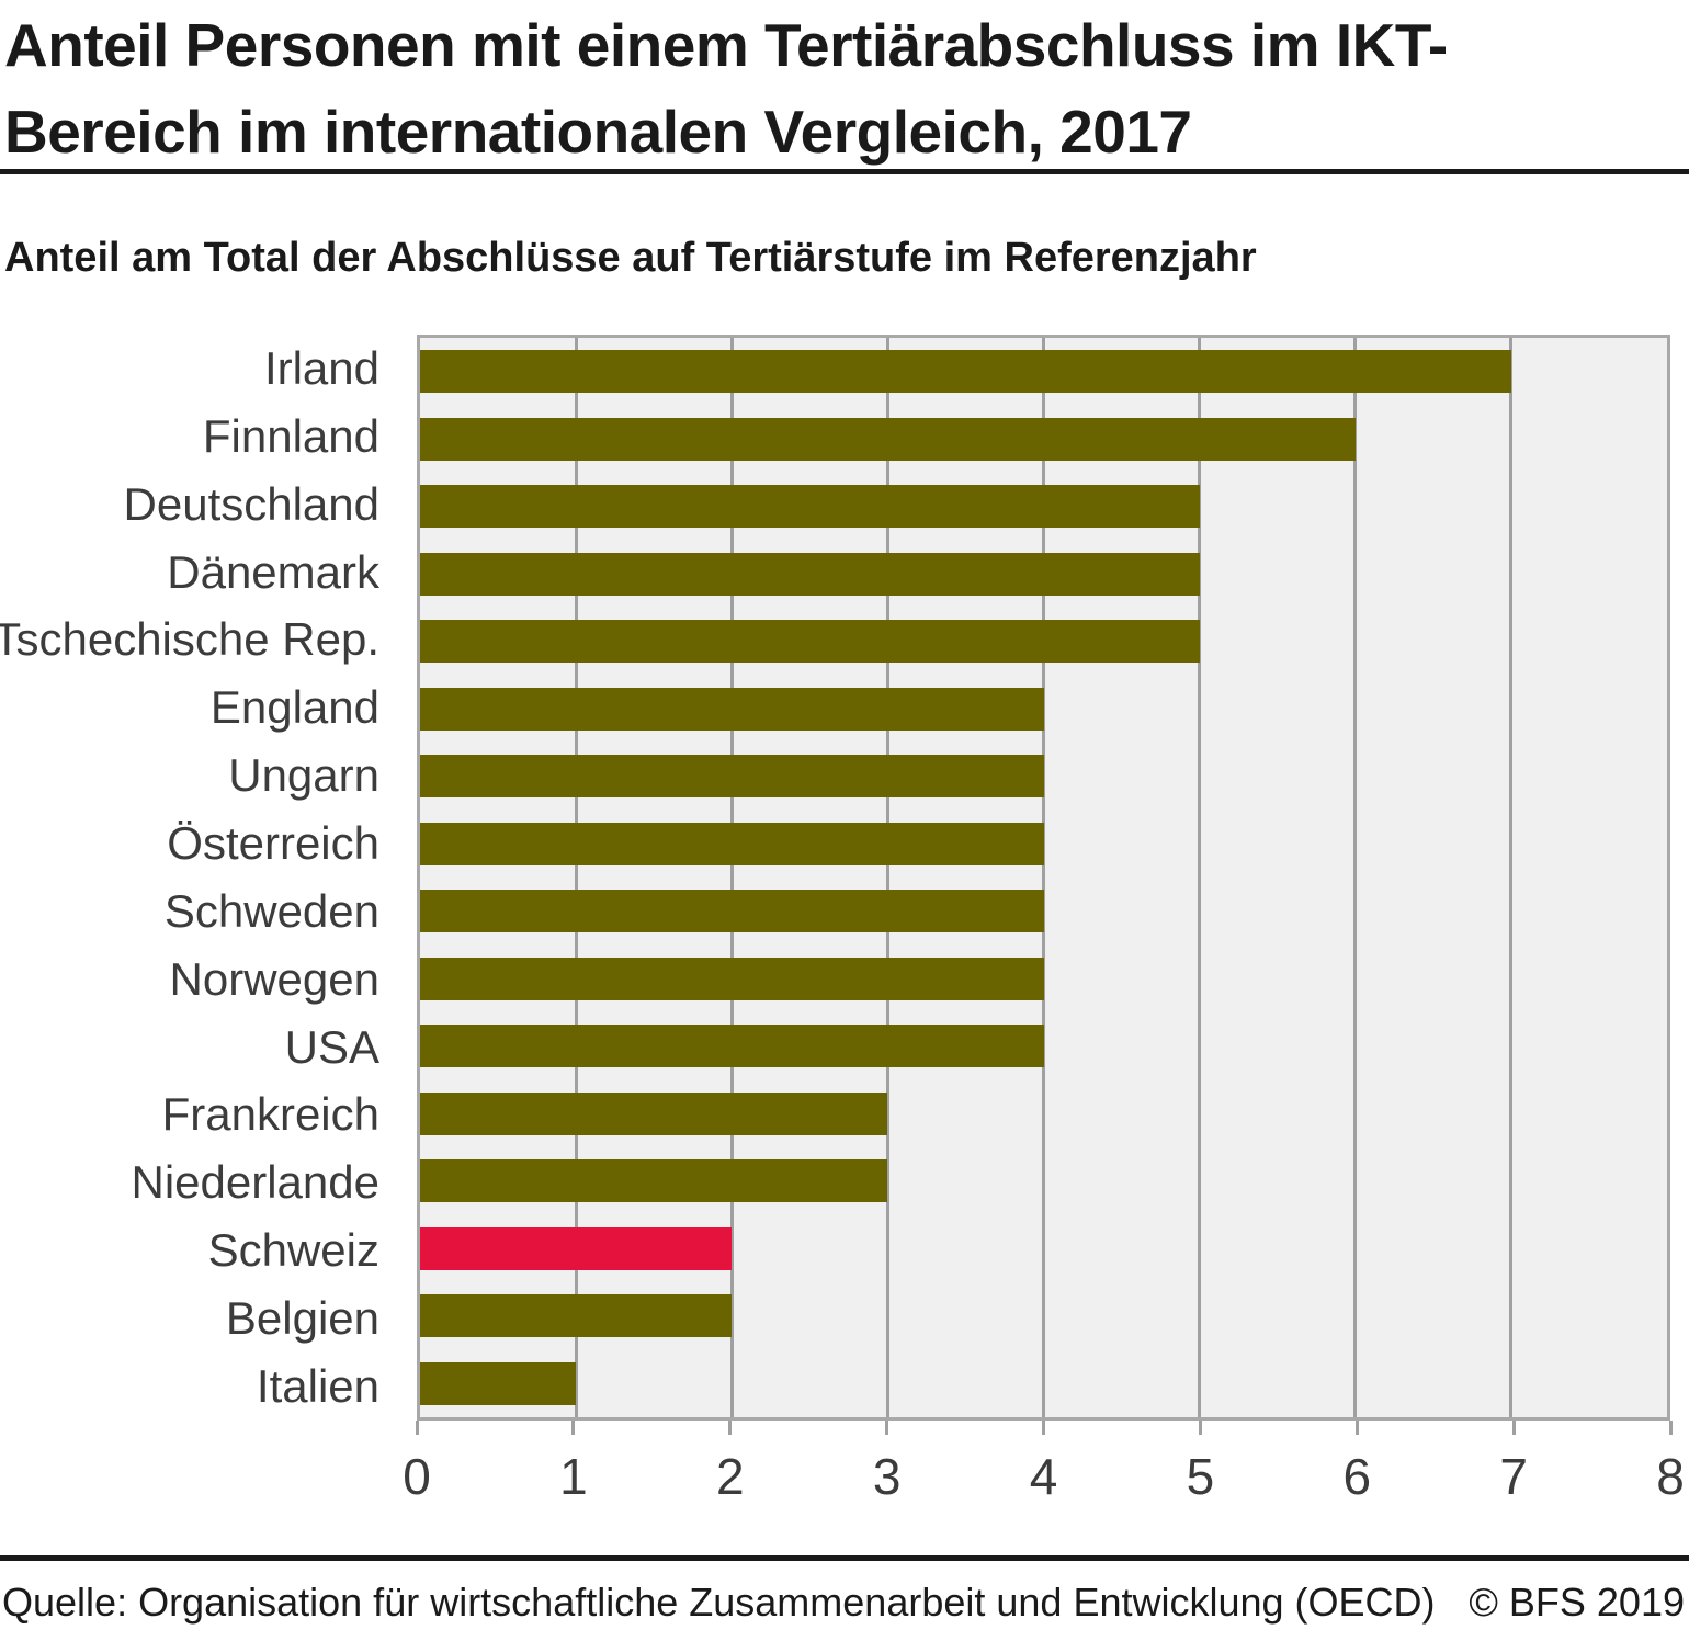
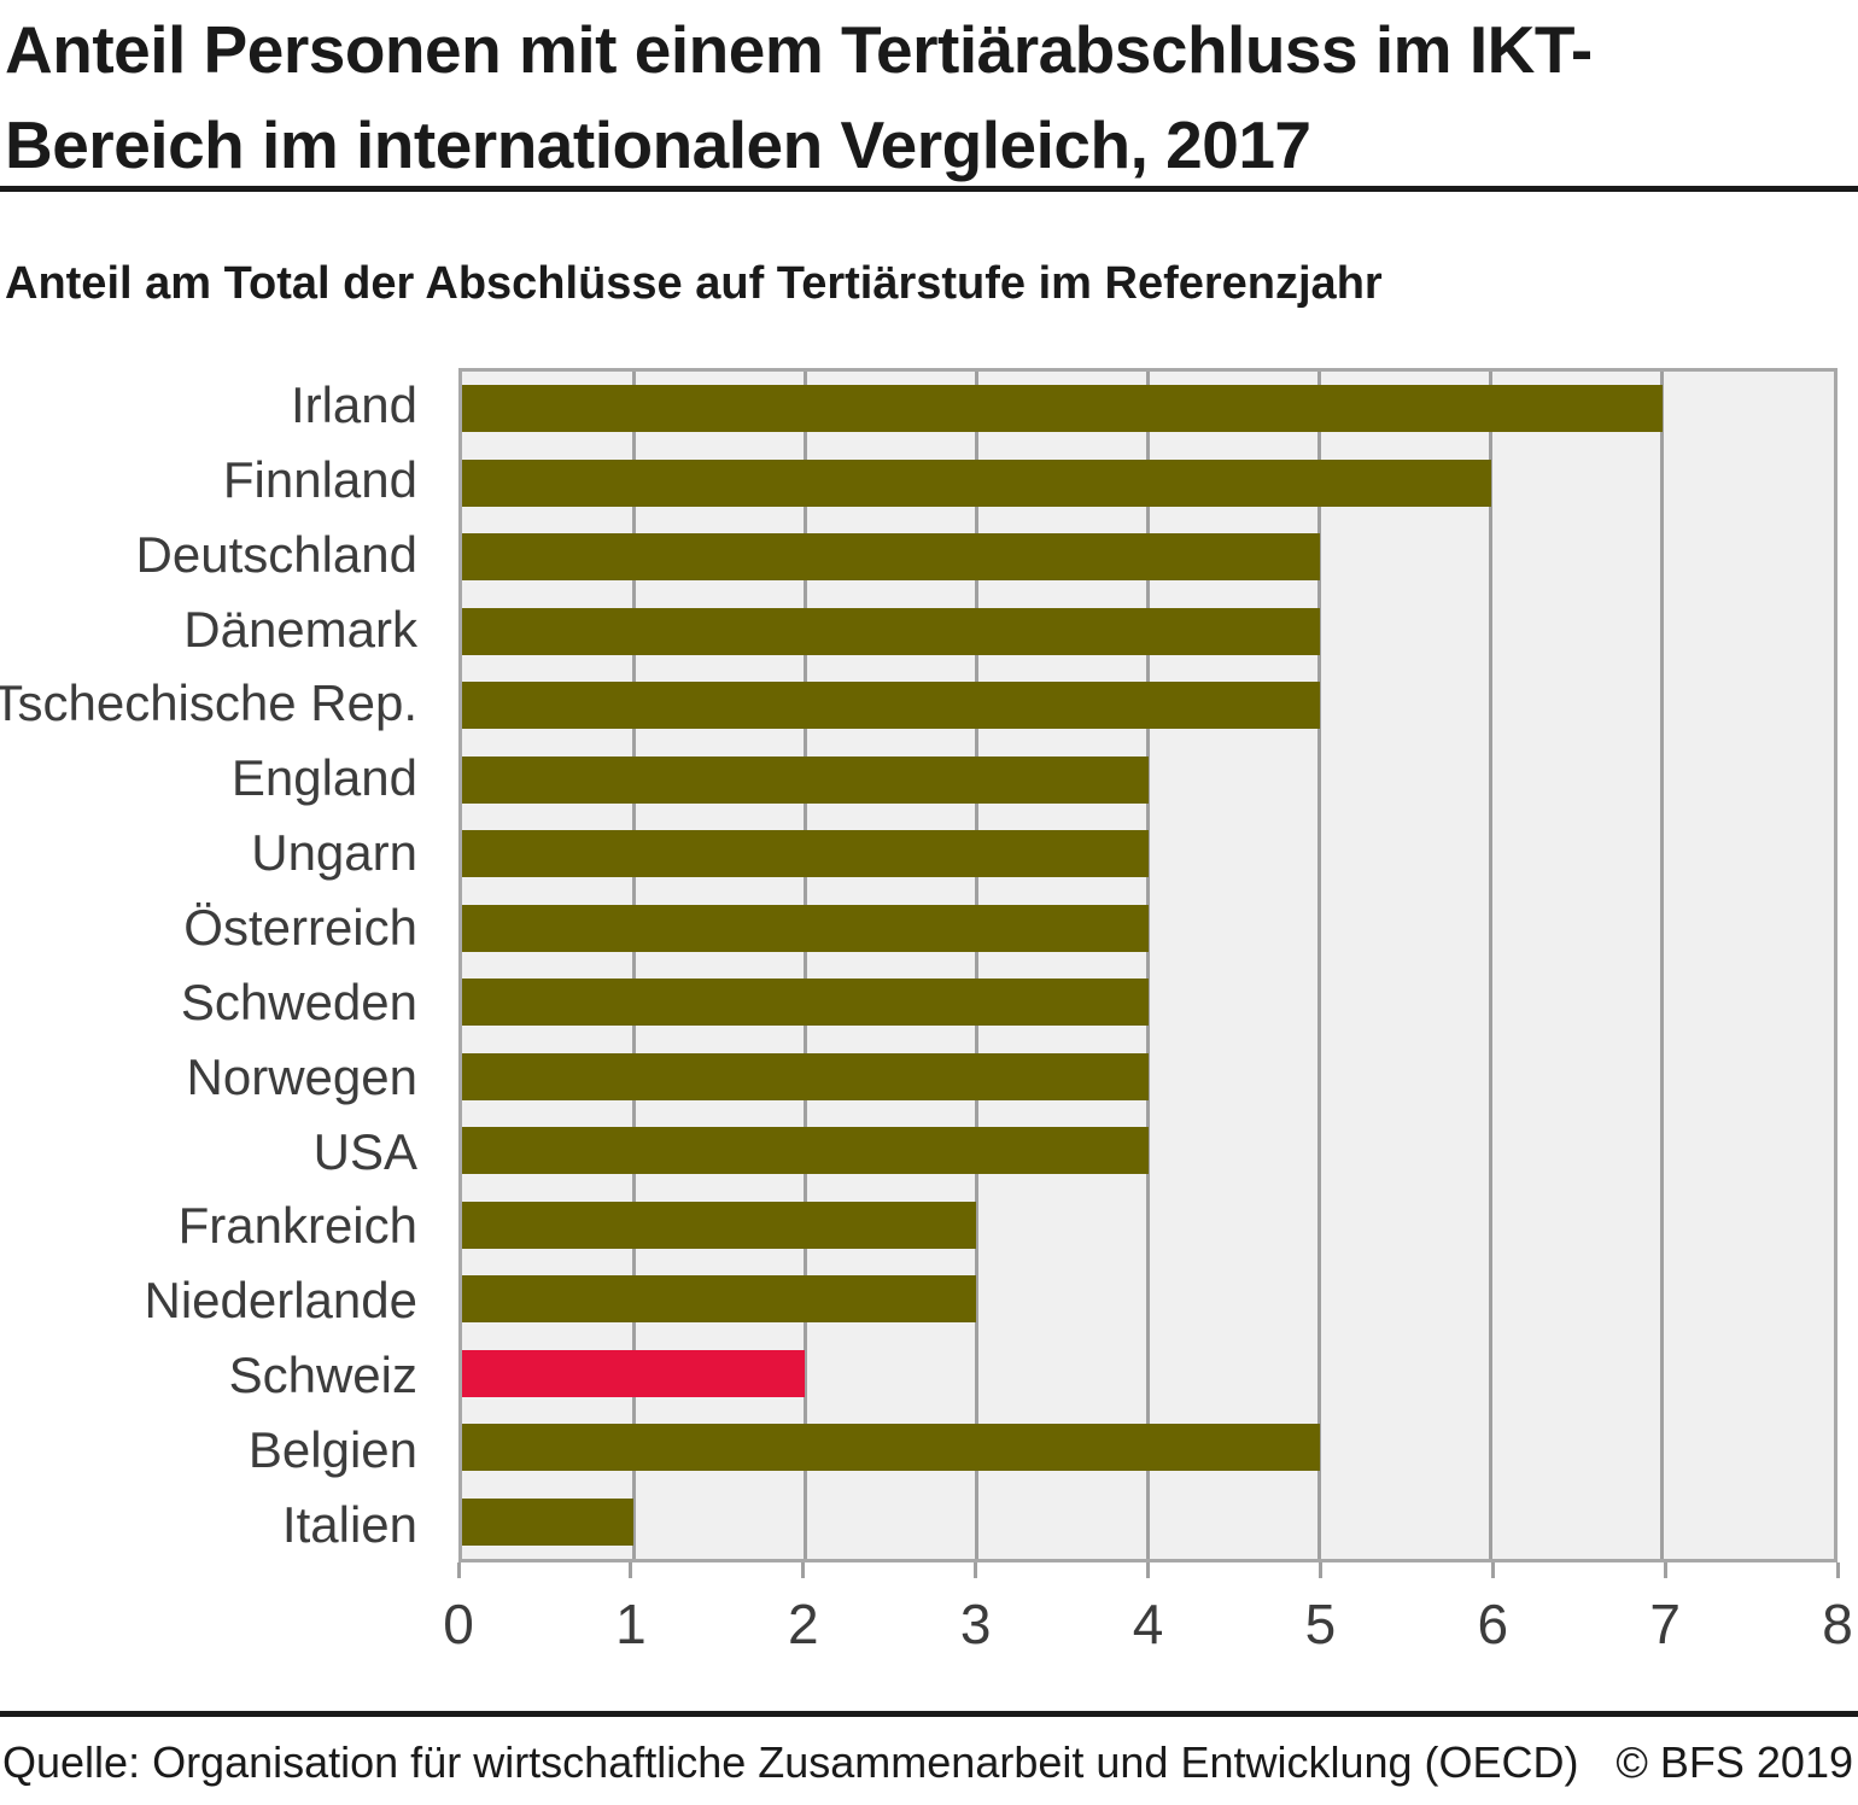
Belgien: 2 -> 5
